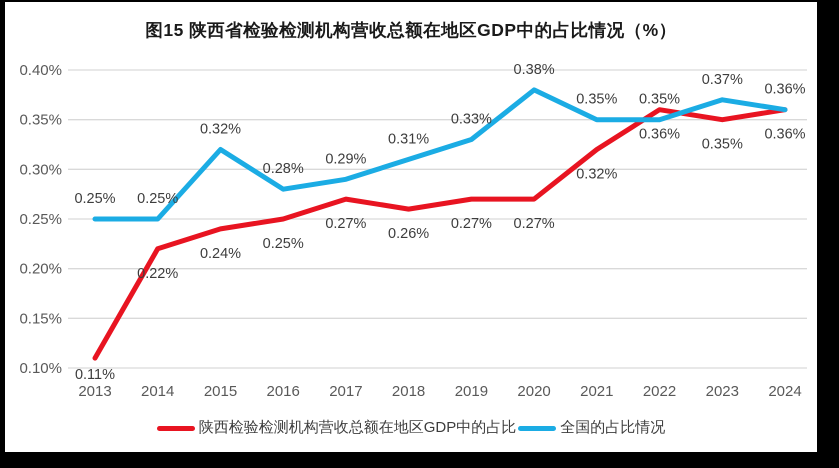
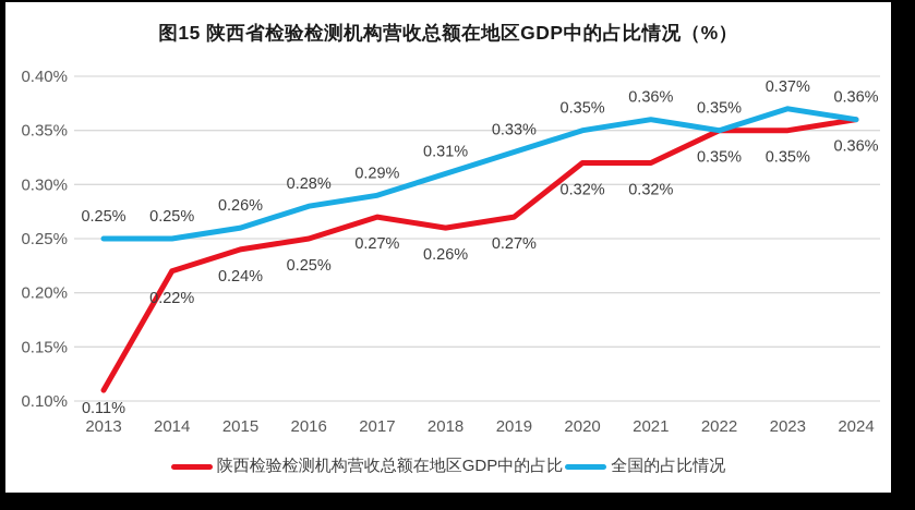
全国的占比情况/2015: 0.32% -> 0.26%
陕西检验检测机构营收总额在地区GDP中的占比/2020: 0.27% -> 0.32%
全国的占比情况/2020: 0.38% -> 0.35%
全国的占比情况/2021: 0.35% -> 0.36%
陕西检验检测机构营收总额在地区GDP中的占比/2022: 0.36% -> 0.35%
